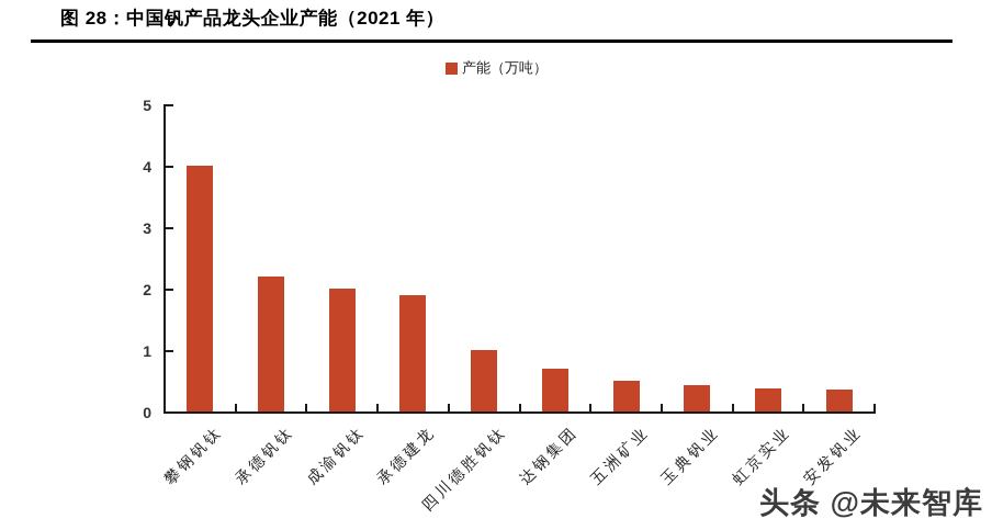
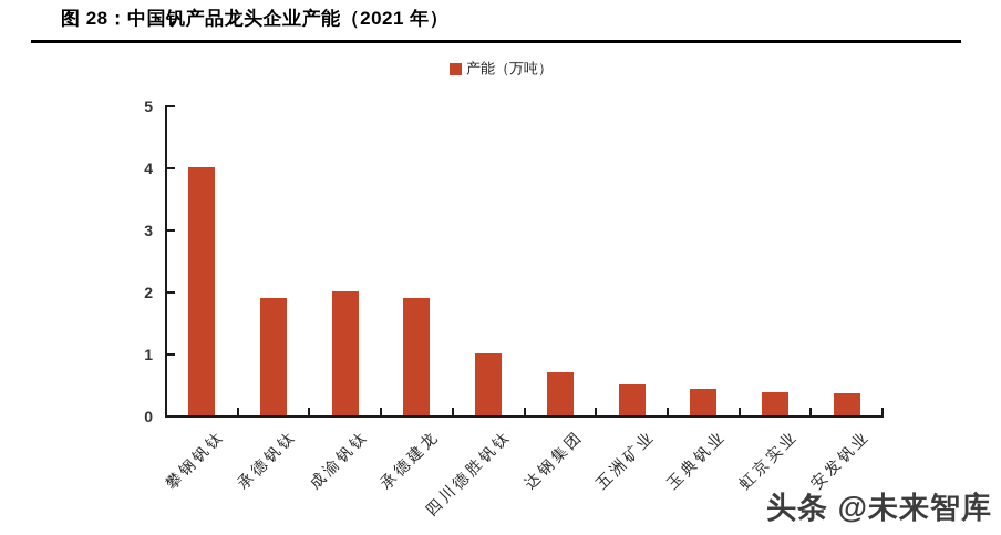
承德钒钛: 2.2 -> 1.9
